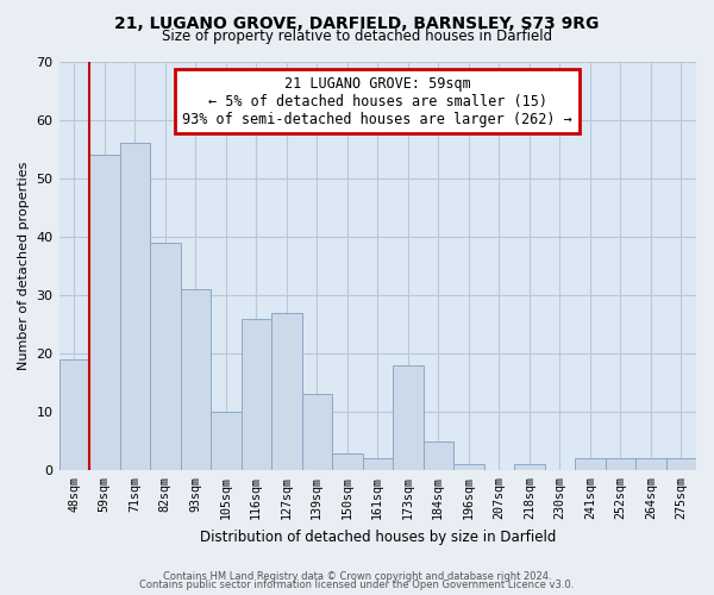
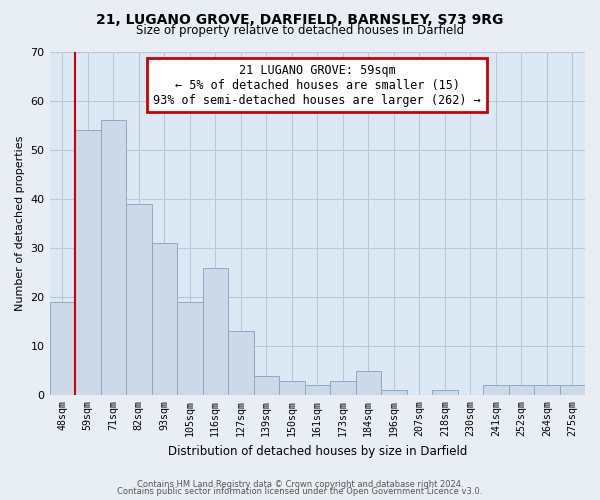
105sqm: 10 -> 19
127sqm: 27 -> 13
139sqm: 13 -> 4
173sqm: 18 -> 3
